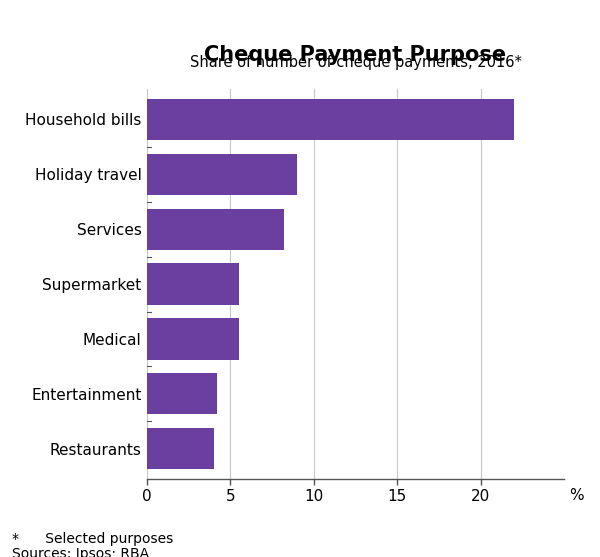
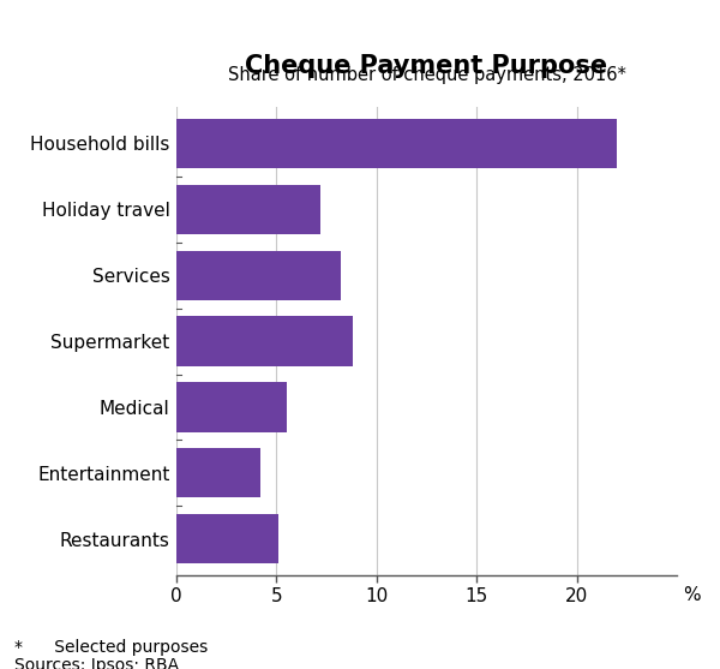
Holiday travel: 9.0 -> 7.2
Supermarket: 5.5 -> 8.8
Restaurants: 4.0 -> 5.1
